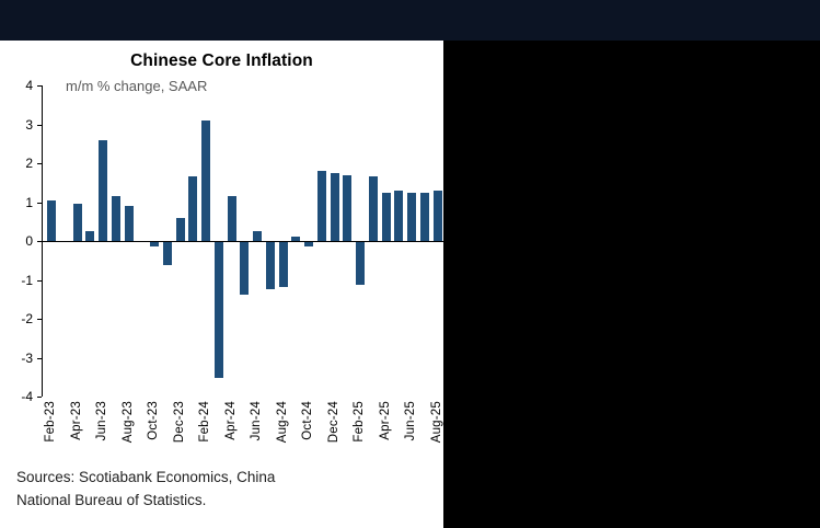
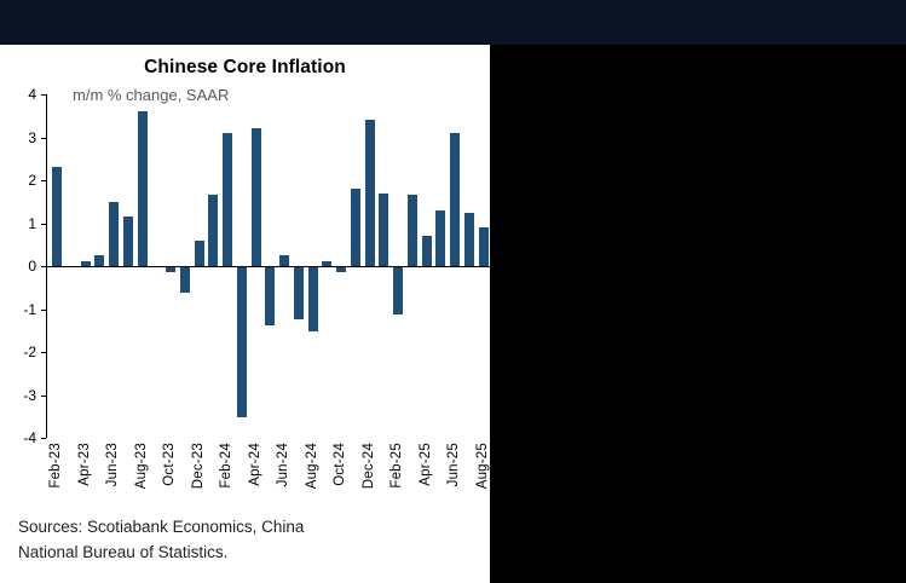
Feb-23: 1.1 -> 2.3
Apr-23: 0.9 -> 0.1
Jun-23: 2.6 -> 1.5
Aug-23: 0.9 -> 3.6
Apr-24: 1.1 -> 3.2
Aug-24: -1.1 -> -1.5
Dec-24: 1.8 -> 3.4
Apr-25: 1.2 -> 0.7
Jun-25: 1.2 -> 3.1
Aug-25: 1.3 -> 0.9
